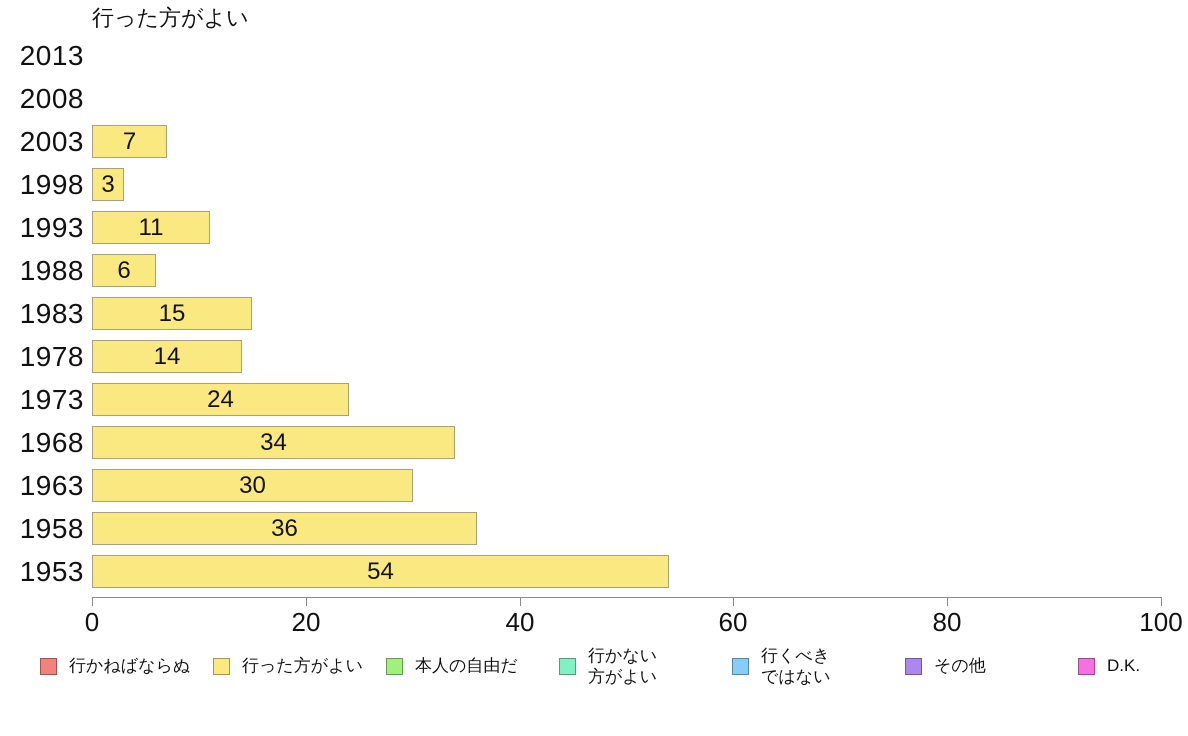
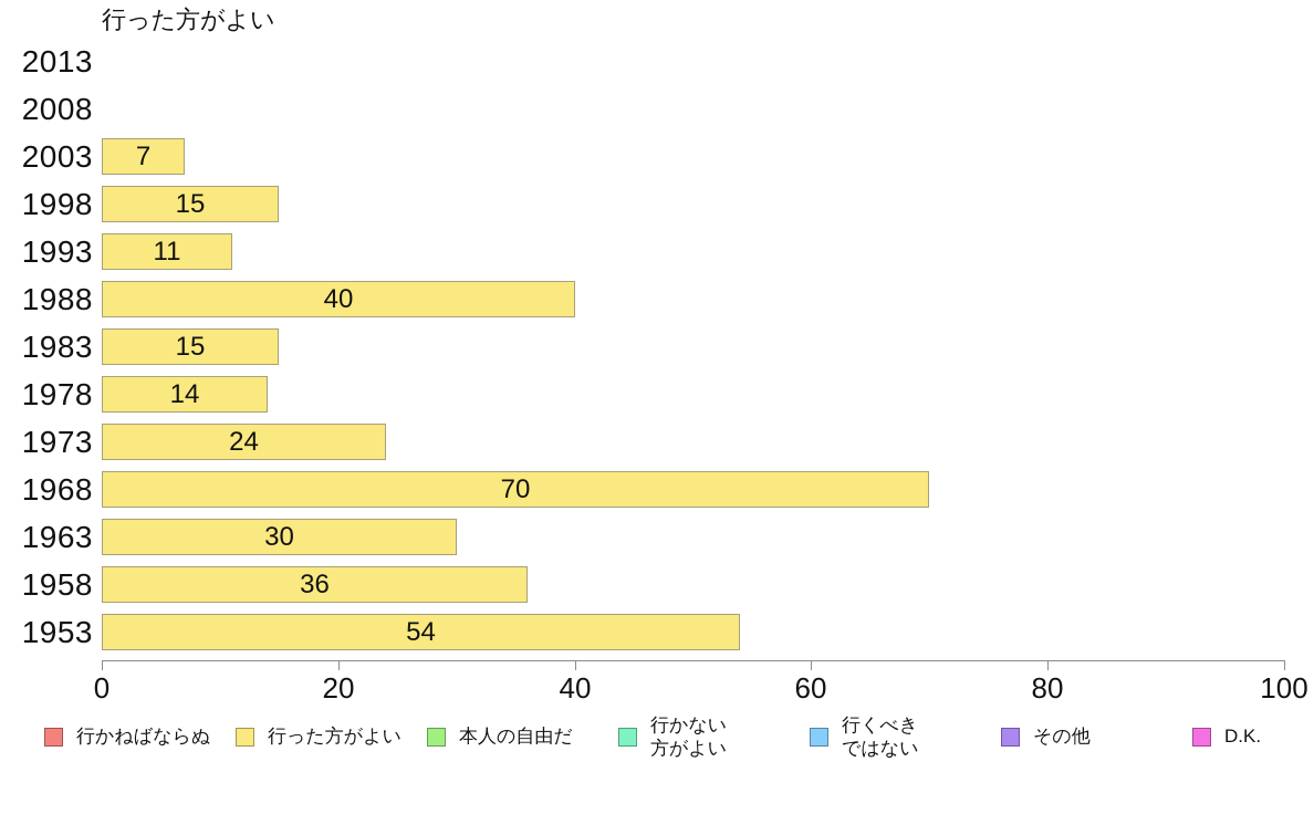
1998: 3 -> 15
1988: 6 -> 40
1968: 34 -> 70
